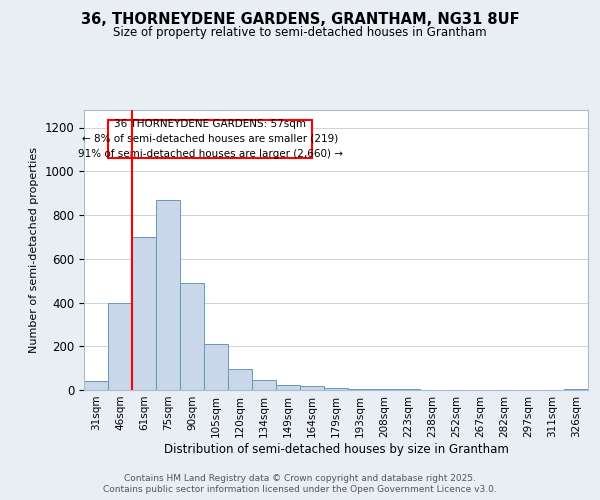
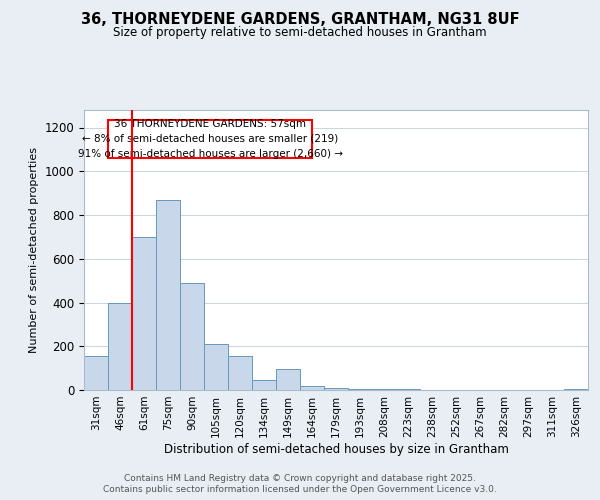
31sqm: 40 -> 155
120sqm: 95 -> 155
149sqm: 25 -> 95
